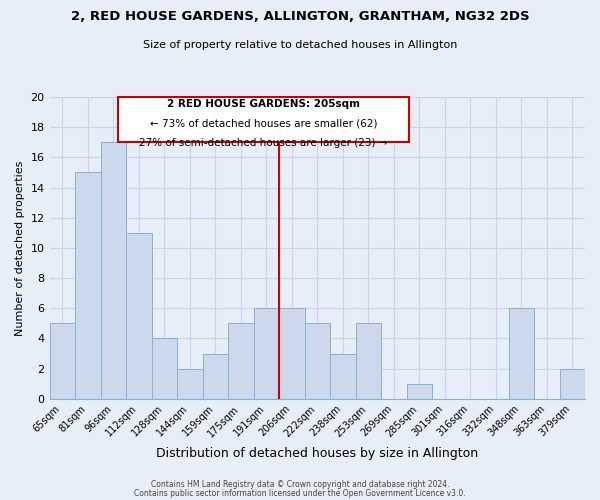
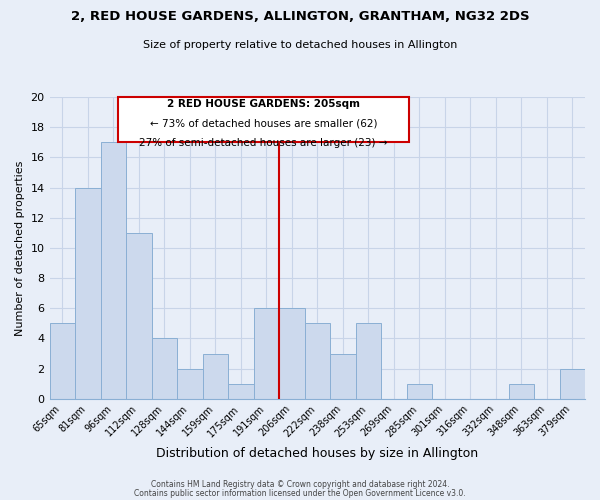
81sqm: 15 -> 14
175sqm: 5 -> 1
348sqm: 6 -> 1
